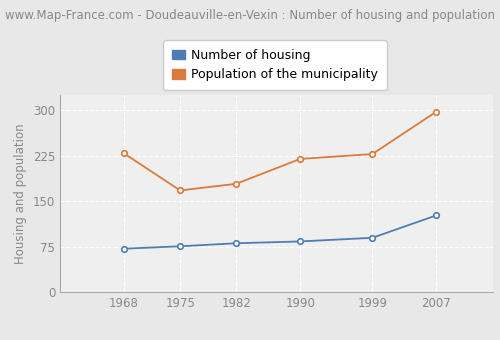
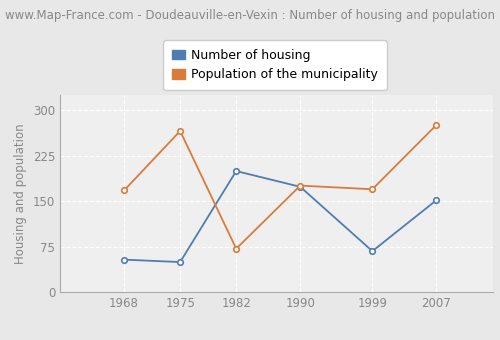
Number of housing/1968: 72 -> 54
Population of the municipality/1968: 229 -> 168
Number of housing/1975: 76 -> 50
Population of the municipality/1975: 168 -> 266
Number of housing/1982: 81 -> 200
Population of the municipality/1982: 179 -> 72
Number of housing/1990: 84 -> 174
Population of the municipality/1990: 220 -> 176
Number of housing/1999: 90 -> 68
Population of the municipality/1999: 228 -> 170
Number of housing/2007: 127 -> 152
Population of the municipality/2007: 298 -> 276
